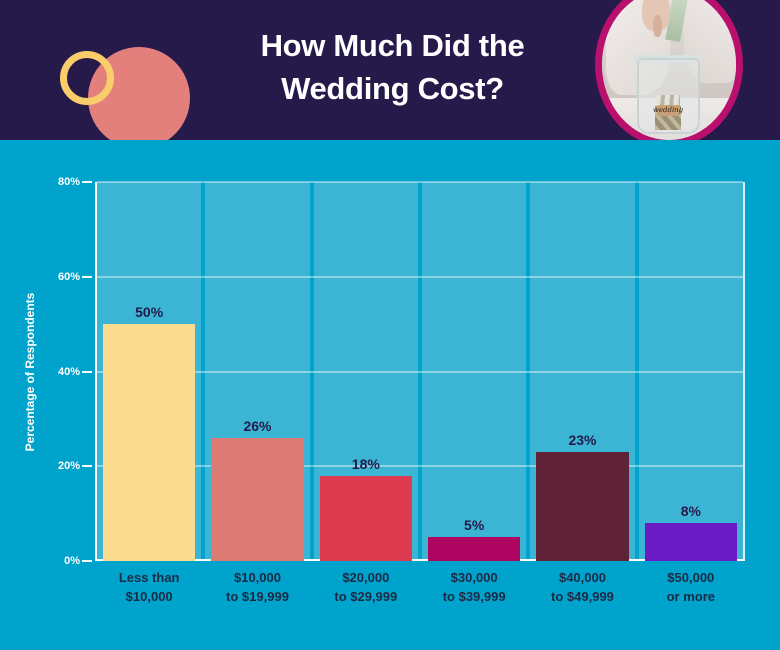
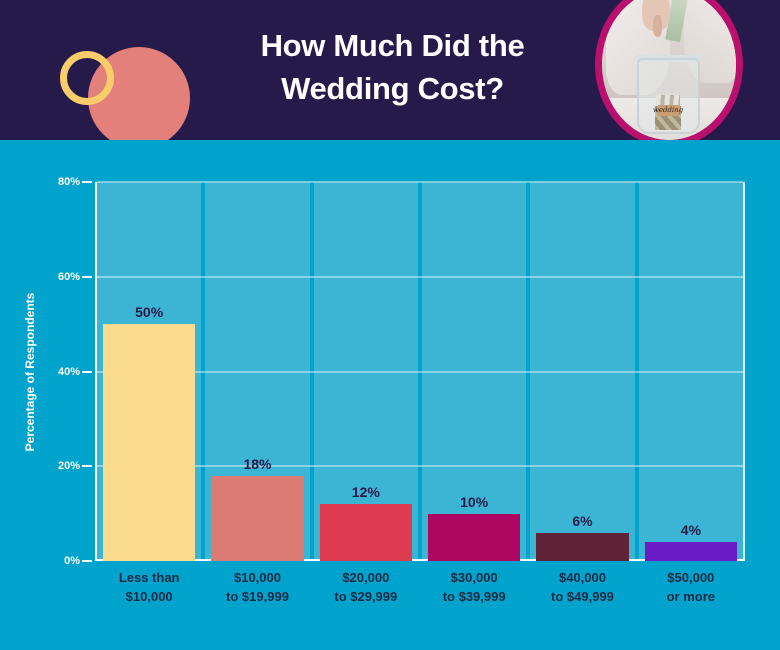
$10,000 to $19,999: 26% -> 18%
$20,000 to $29,999: 18% -> 12%
$30,000 to $39,999: 5% -> 10%
$40,000 to $49,999: 23% -> 6%
$50,000 or more: 8% -> 4%
